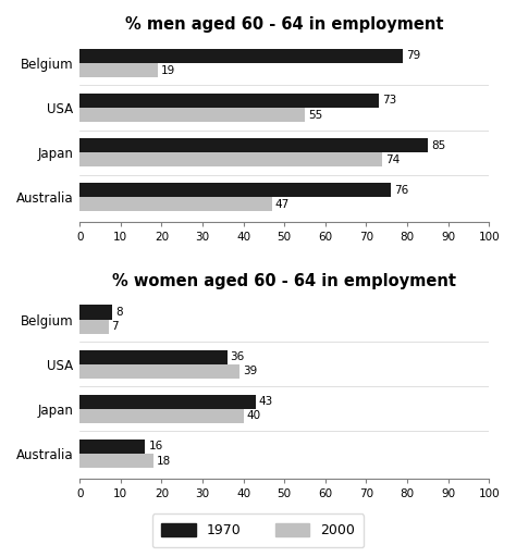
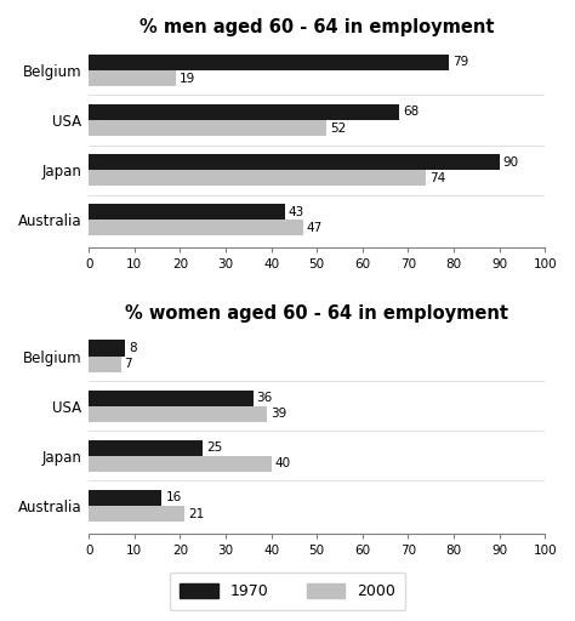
% men aged 60 - 64 in employment/1970/USA: 73 -> 68
% men aged 60 - 64 in employment/2000/USA: 55 -> 52
% men aged 60 - 64 in employment/1970/Japan: 85 -> 90
% men aged 60 - 64 in employment/1970/Australia: 76 -> 43
% women aged 60 - 64 in employment/1970/Japan: 43 -> 25
% women aged 60 - 64 in employment/2000/Australia: 18 -> 21
